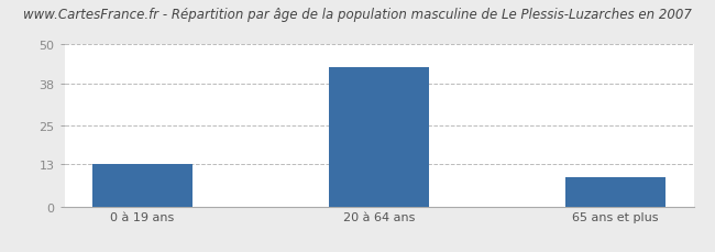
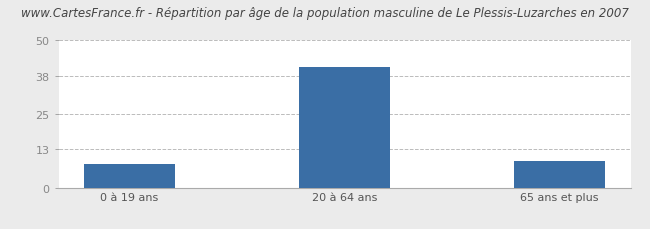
0 à 19 ans: 13 -> 8
20 à 64 ans: 43 -> 41
